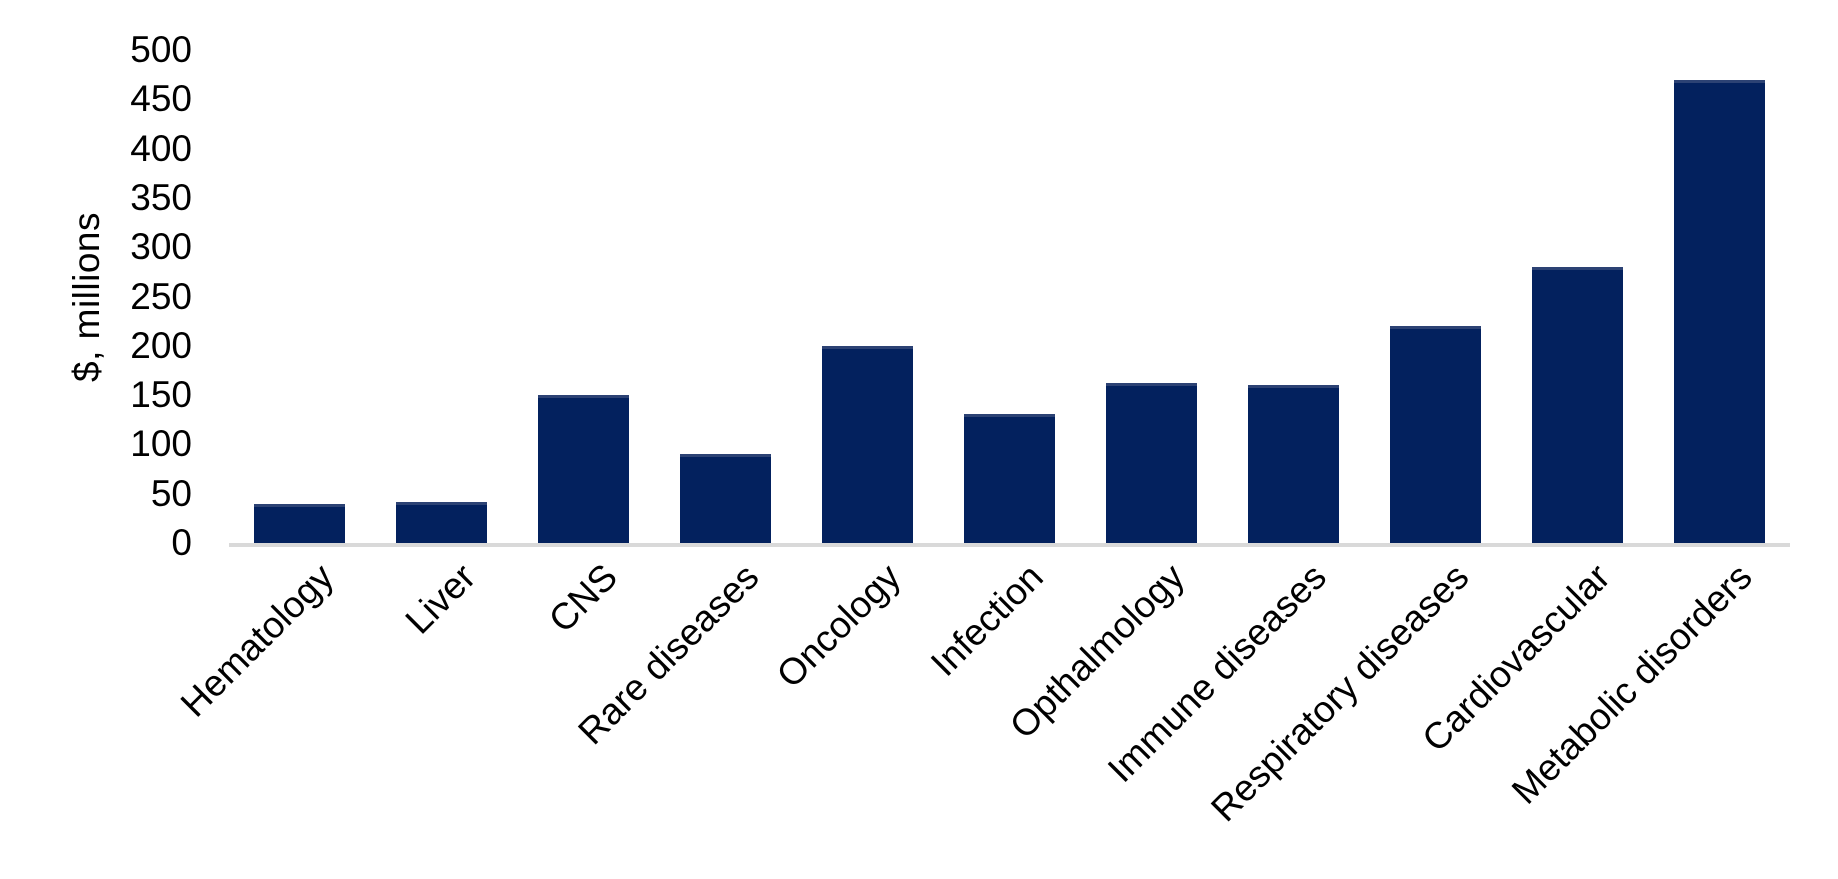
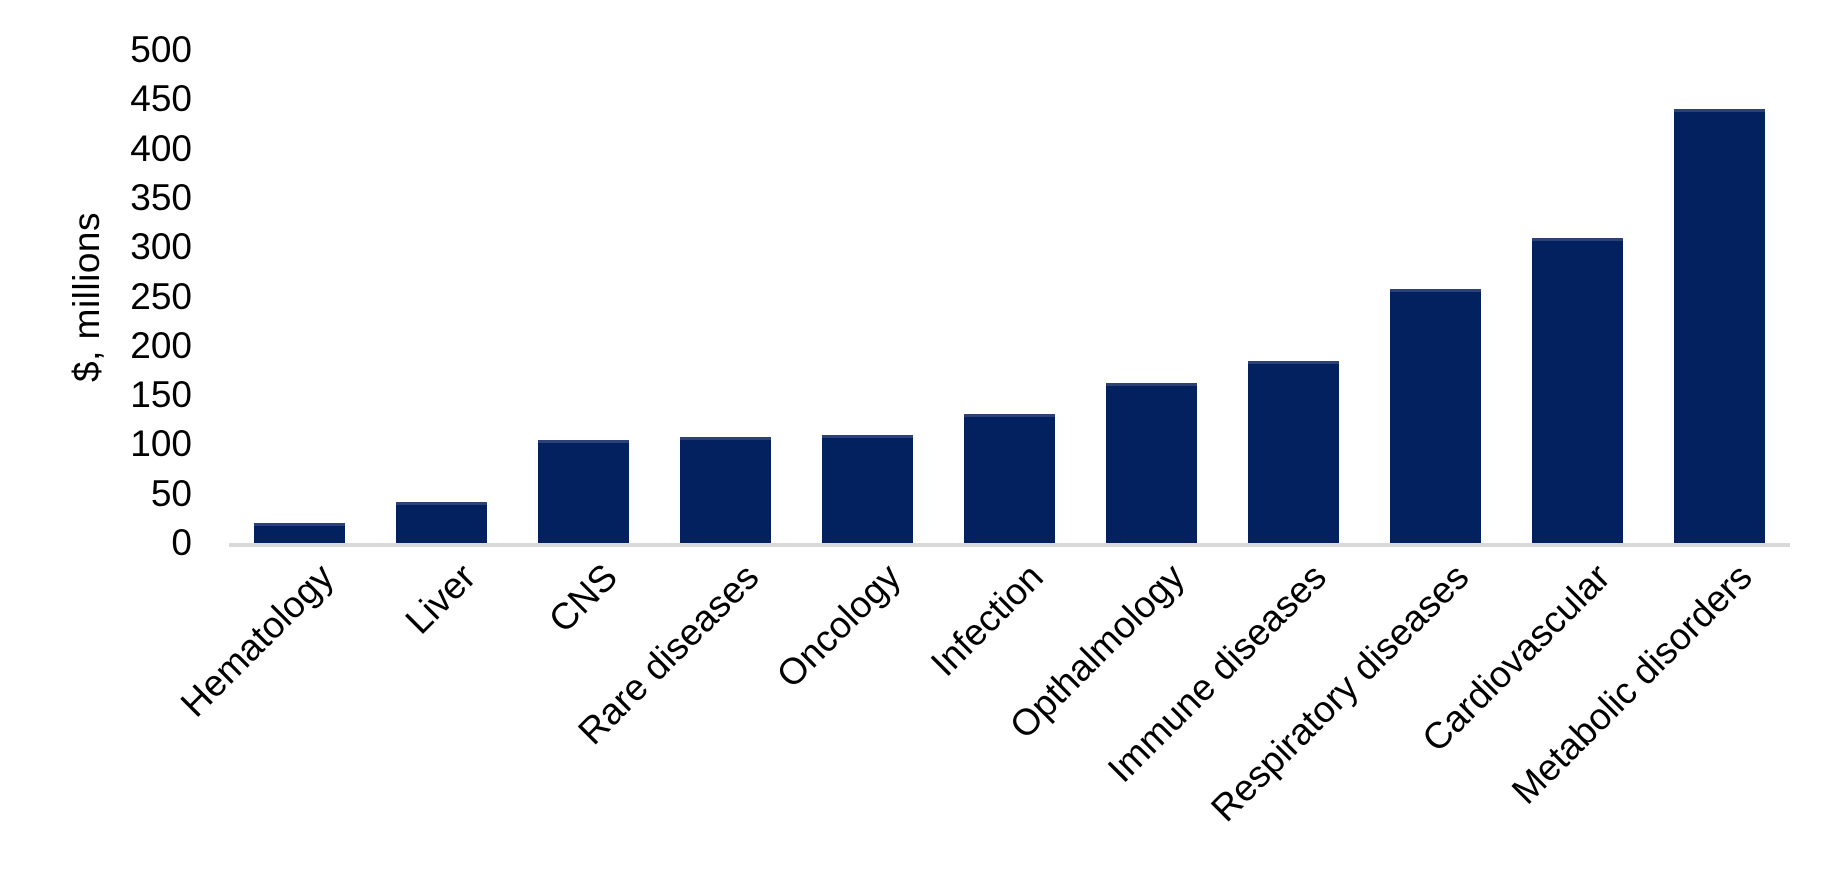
Hematology: 40 -> 20
CNS: 150 -> 100
Rare diseases: 90 -> 110
Oncology: 200 -> 110
Immune diseases: 160 -> 180
Respiratory diseases: 220 -> 260
Cardiovascular: 280 -> 310
Metabolic disorders: 470 -> 440
